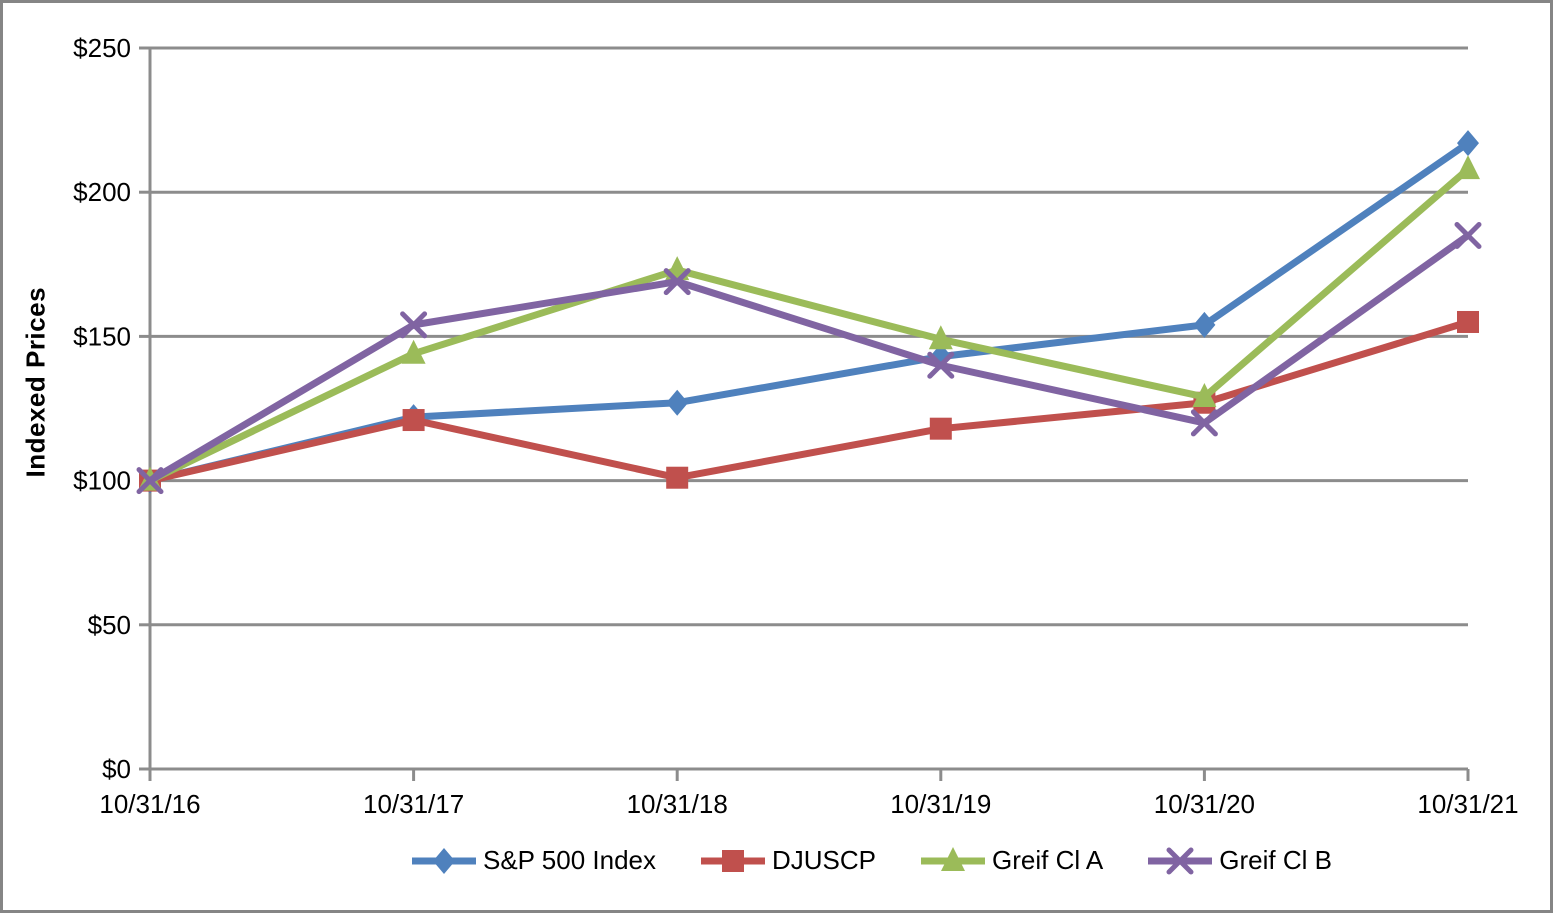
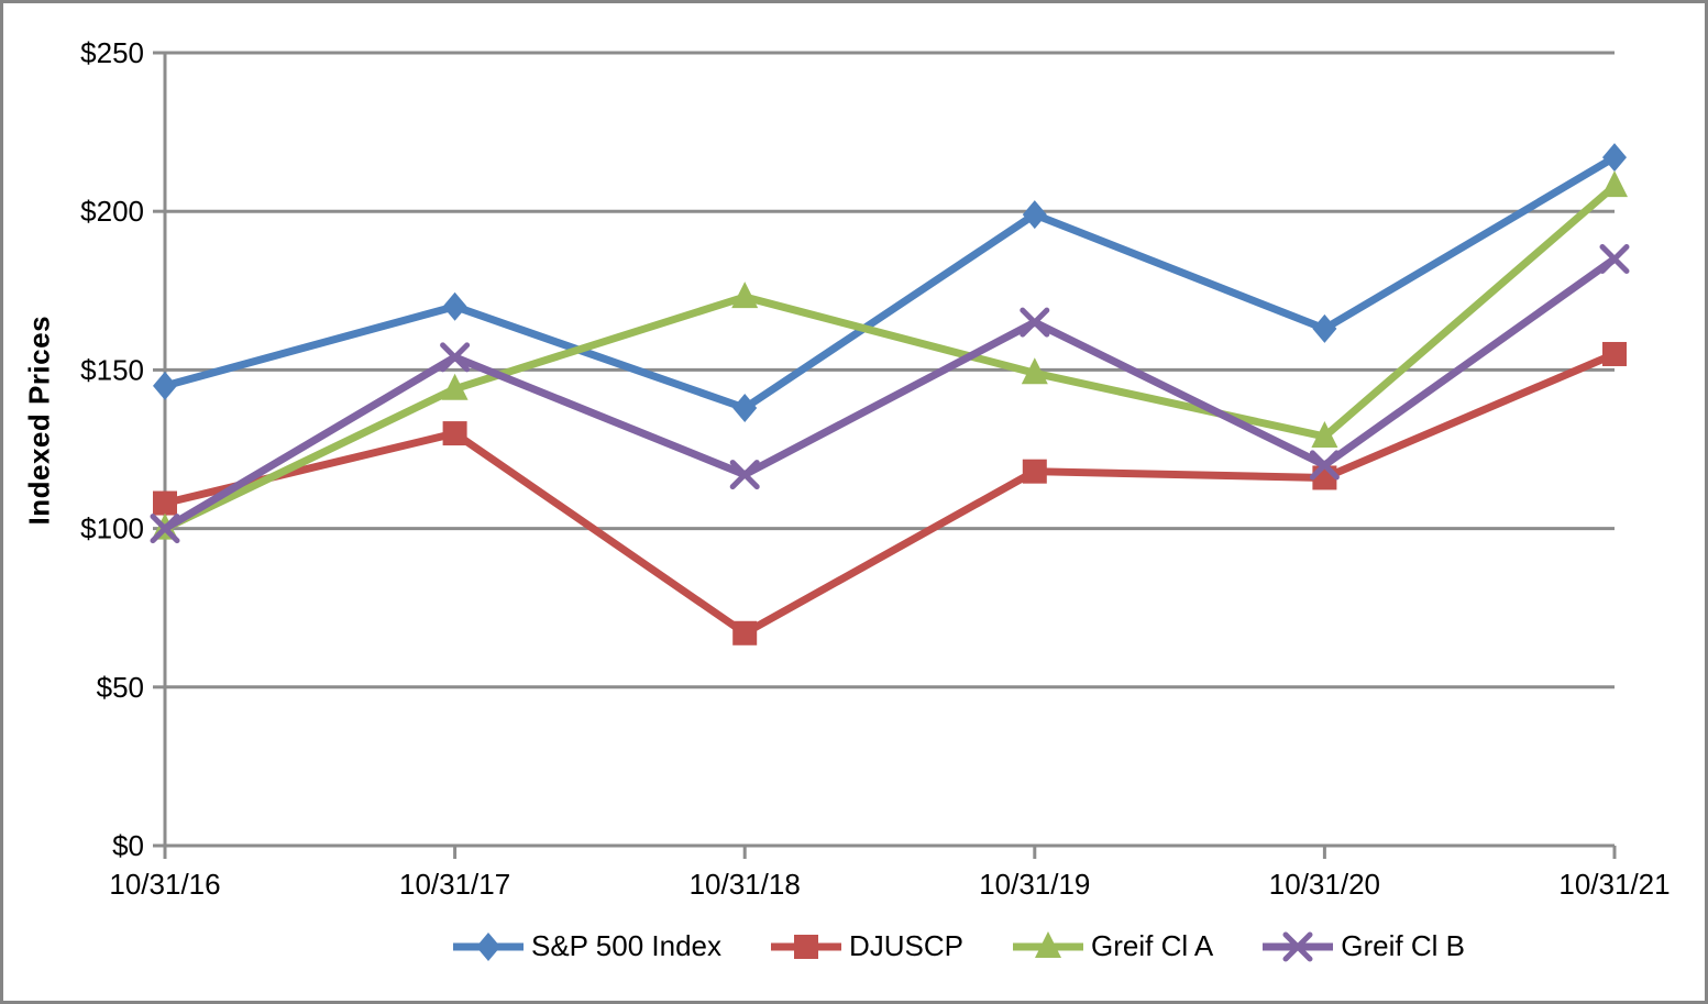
S&P 500 Index/10/31/16: $100 -> $145
DJUSCP/10/31/16: $100 -> $108
S&P 500 Index/10/31/17: $122 -> $170
DJUSCP/10/31/17: $121 -> $130
S&P 500 Index/10/31/18: $127 -> $138
DJUSCP/10/31/18: $101 -> $67
Greif Cl B/10/31/18: $169 -> $117
S&P 500 Index/10/31/19: $143 -> $199
Greif Cl B/10/31/19: $140 -> $165
S&P 500 Index/10/31/20: $154 -> $163
DJUSCP/10/31/20: $127 -> $116
